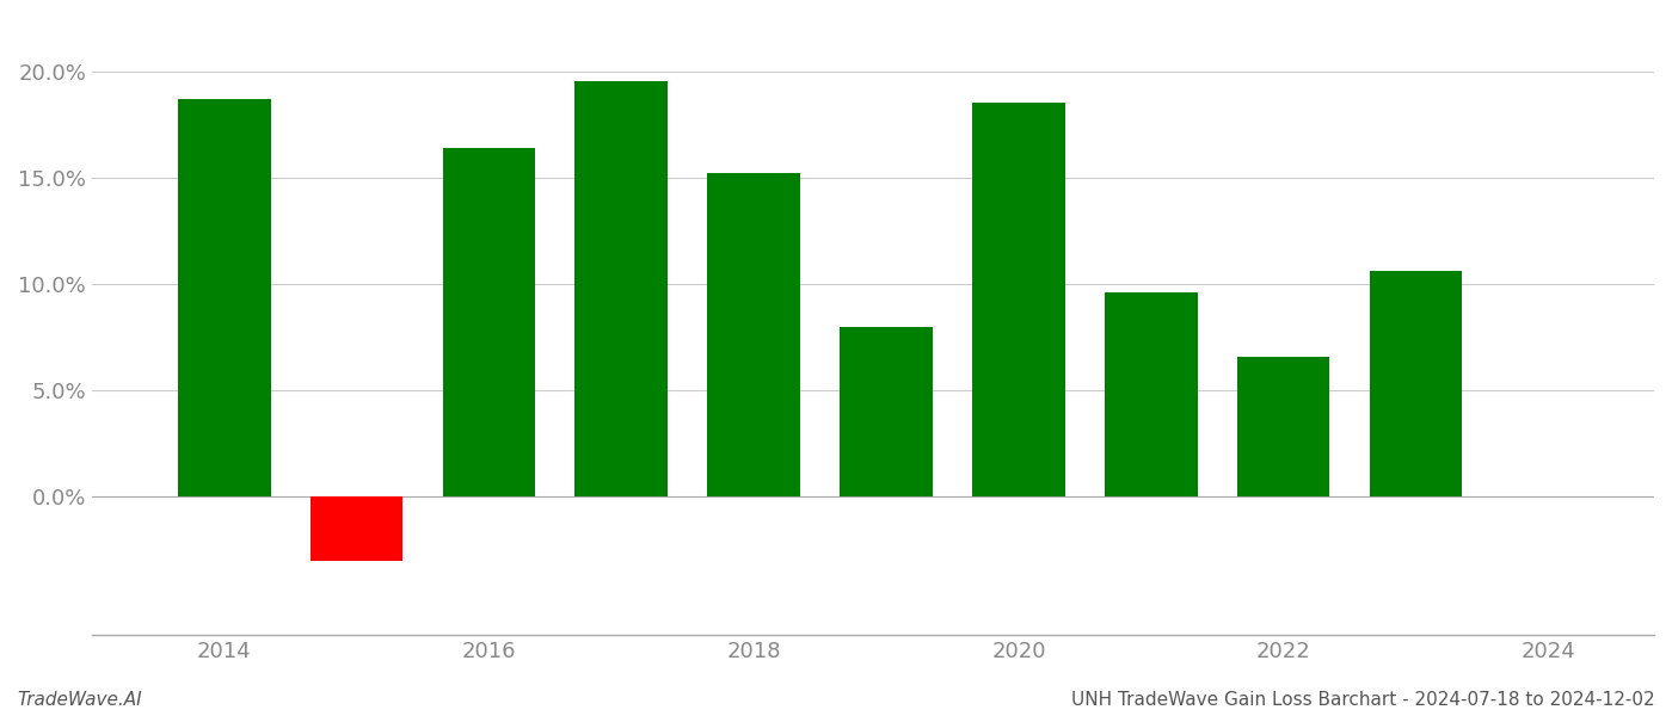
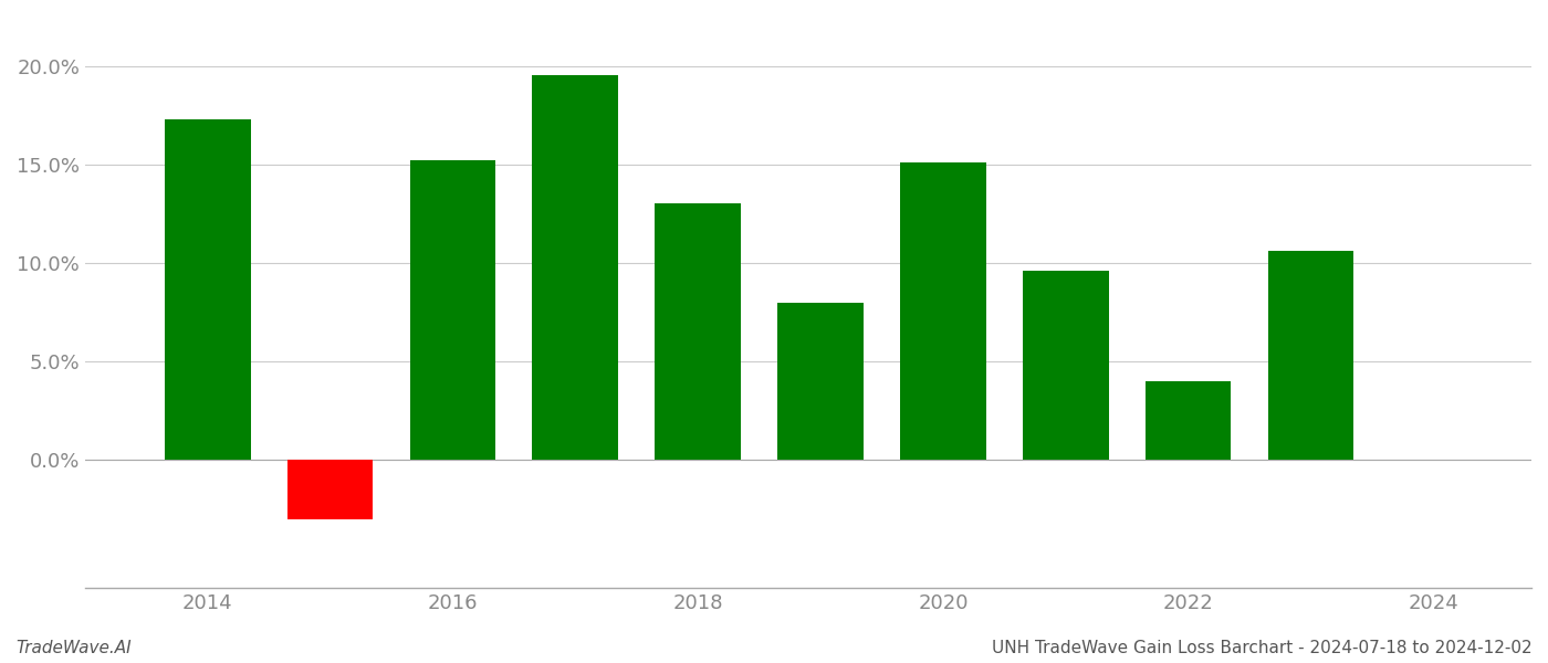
2014: 18.7% -> 17.3%
2016: 16.4% -> 15.2%
2018: 15.2% -> 13.0%
2020: 18.5% -> 15.1%
2022: 6.6% -> 4.0%
